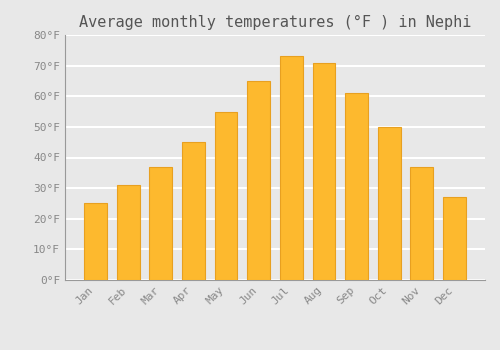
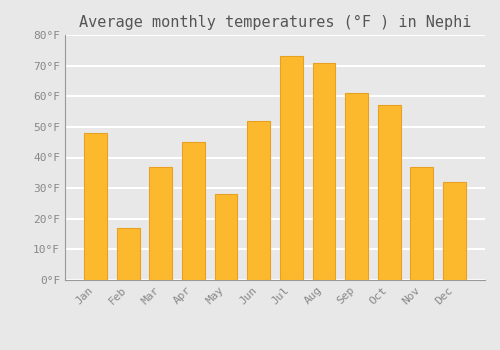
Jan: 25°F -> 48°F
Feb: 31°F -> 17°F
May: 55°F -> 28°F
Jun: 65°F -> 52°F
Oct: 50°F -> 57°F
Dec: 27°F -> 32°F
